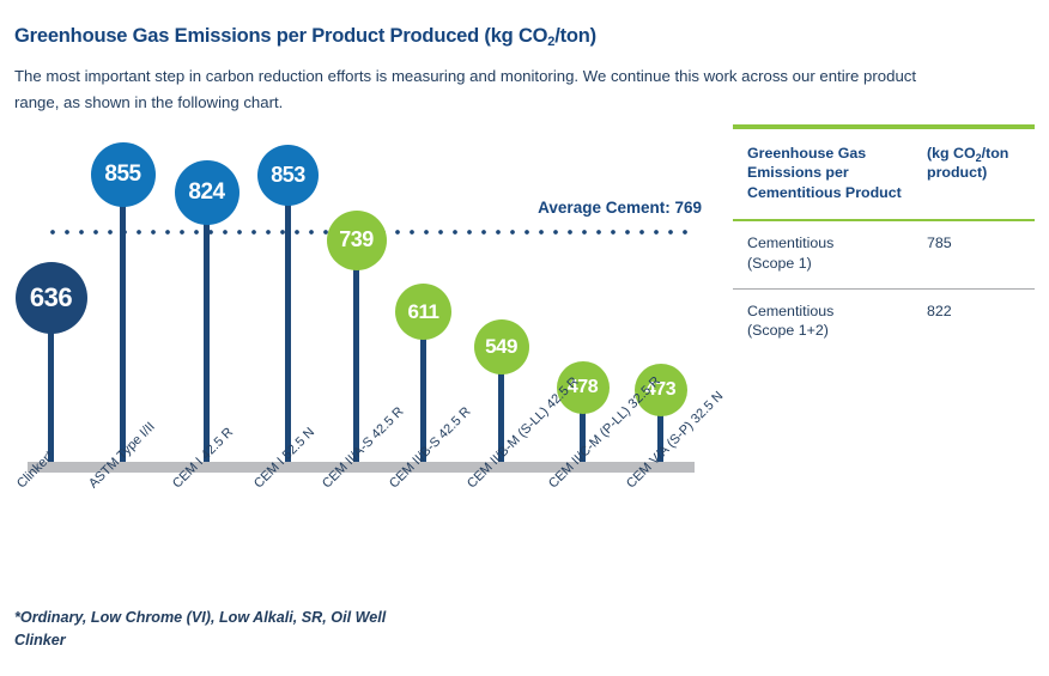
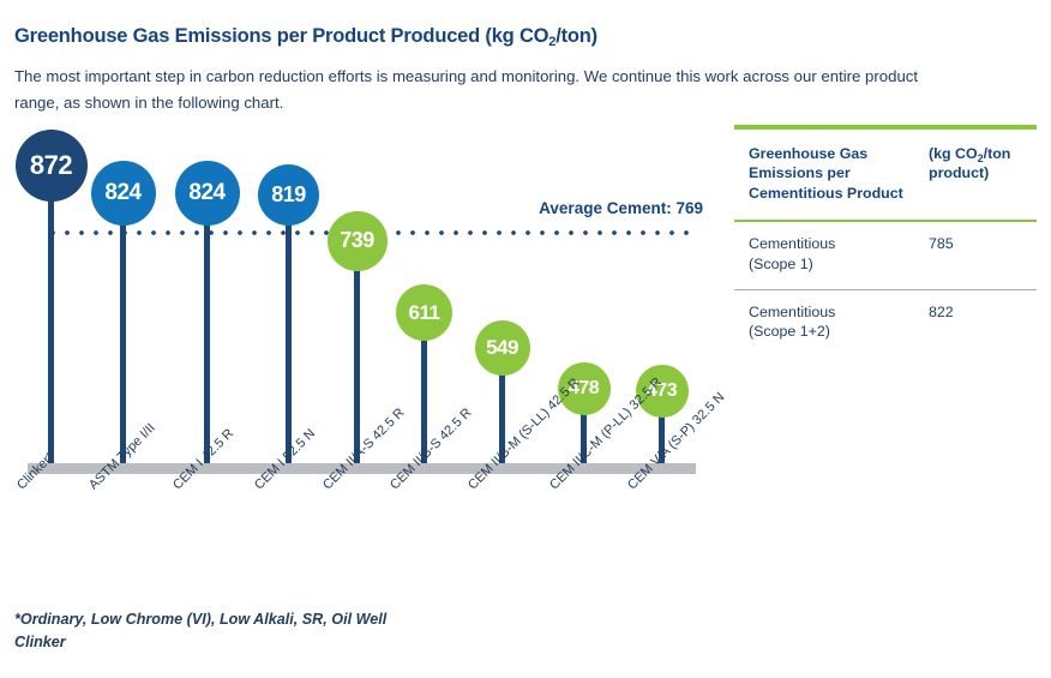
Clinker*: 636 -> 872
ASTM Type I/II: 855 -> 824
CEM I 52.5 N: 853 -> 819
